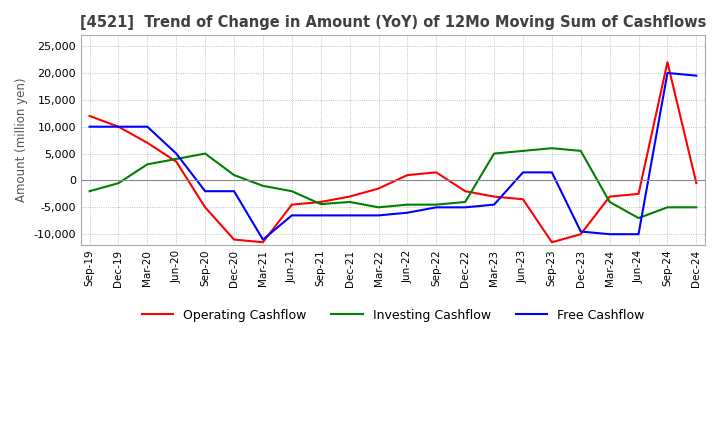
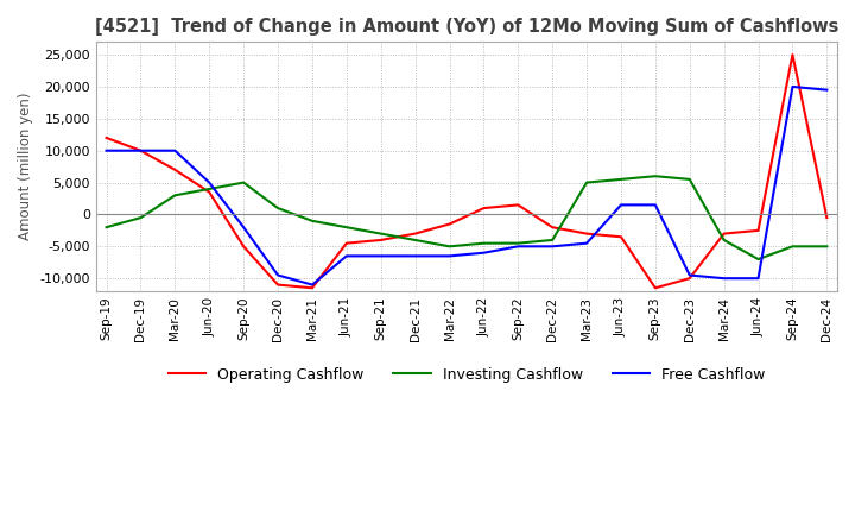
Free Cashflow/Dec-20: -2,000 -> -9,500
Investing Cashflow/Sep-21: -4,400 -> -3,000
Operating Cashflow/Sep-24: 22,000 -> 25,000
